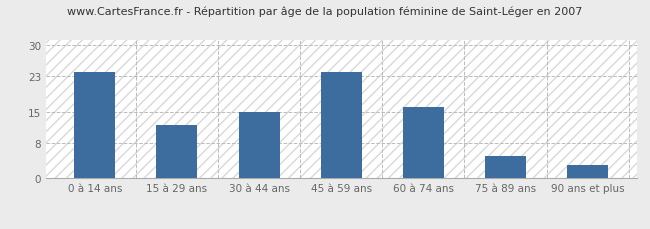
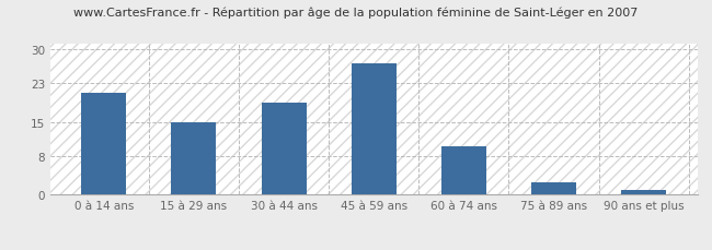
0 à 14 ans: 24.0 -> 21.0
15 à 29 ans: 12.0 -> 15.0
30 à 44 ans: 15.0 -> 19.0
45 à 59 ans: 24.0 -> 27.0
60 à 74 ans: 16.0 -> 10.0
75 à 89 ans: 5.0 -> 2.5
90 ans et plus: 3.0 -> 1.0
